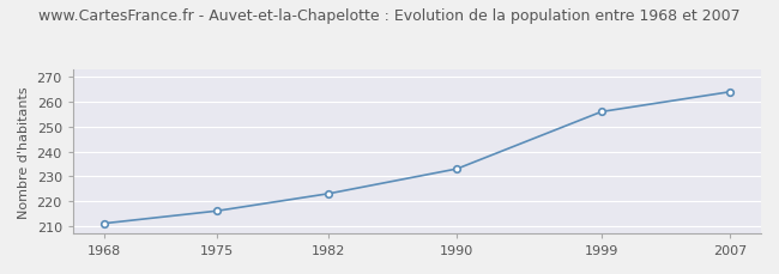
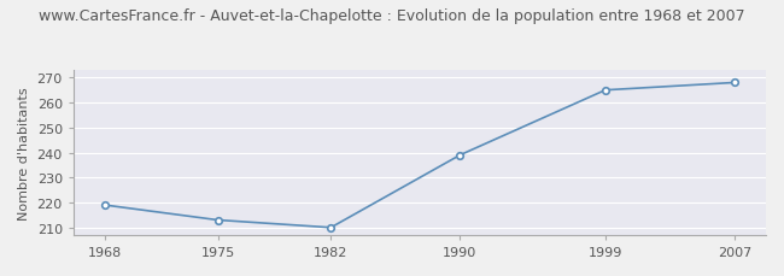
1968: 211 -> 219
1975: 216 -> 213
1982: 223 -> 210
1990: 233 -> 239
1999: 256 -> 265
2007: 264 -> 268
